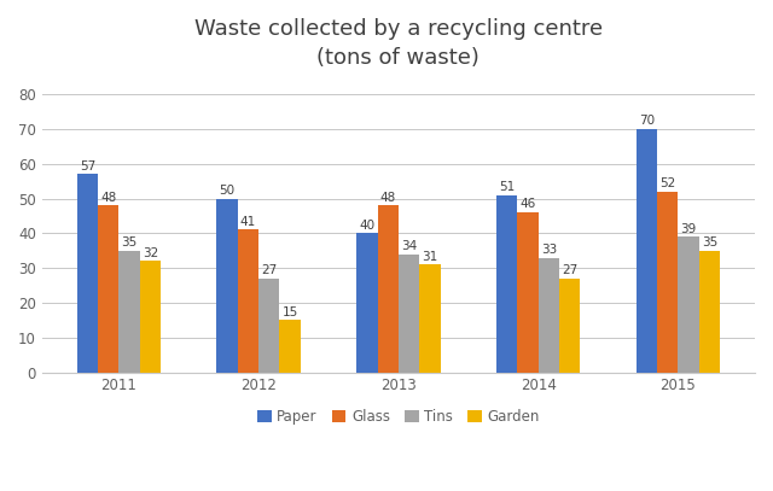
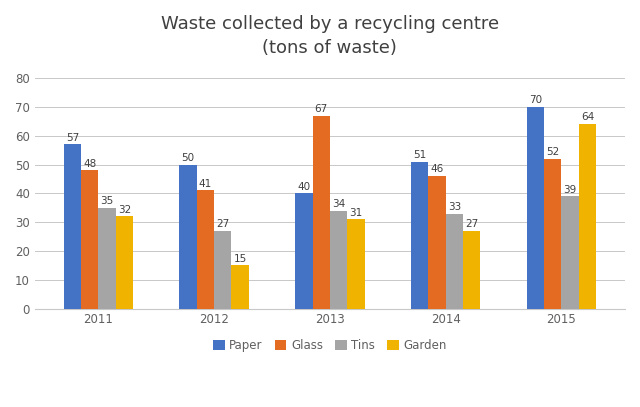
Glass/2013: 48 -> 67
Garden/2015: 35 -> 64
